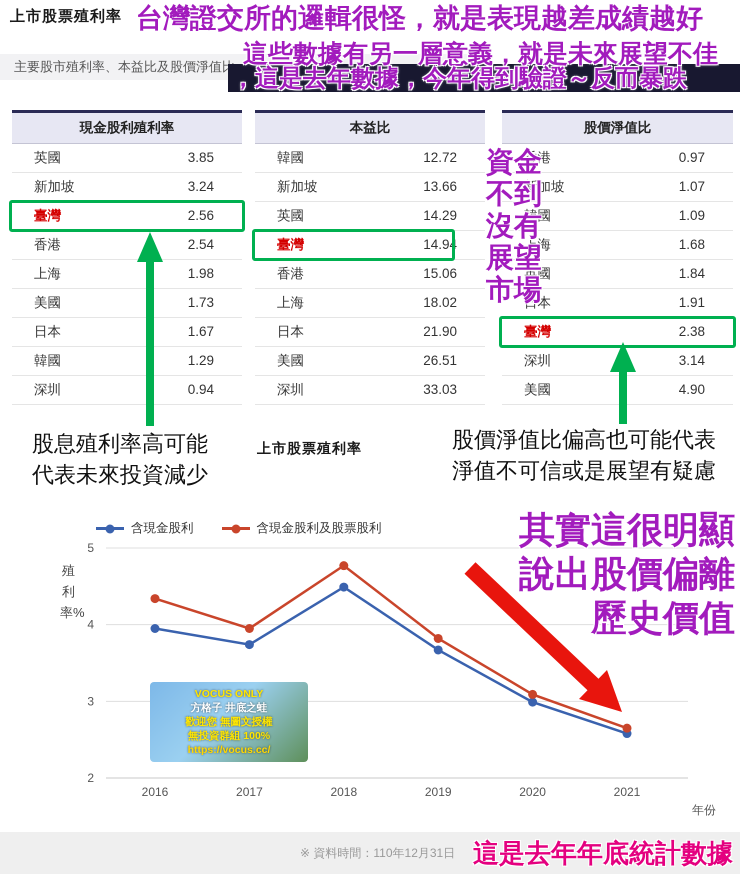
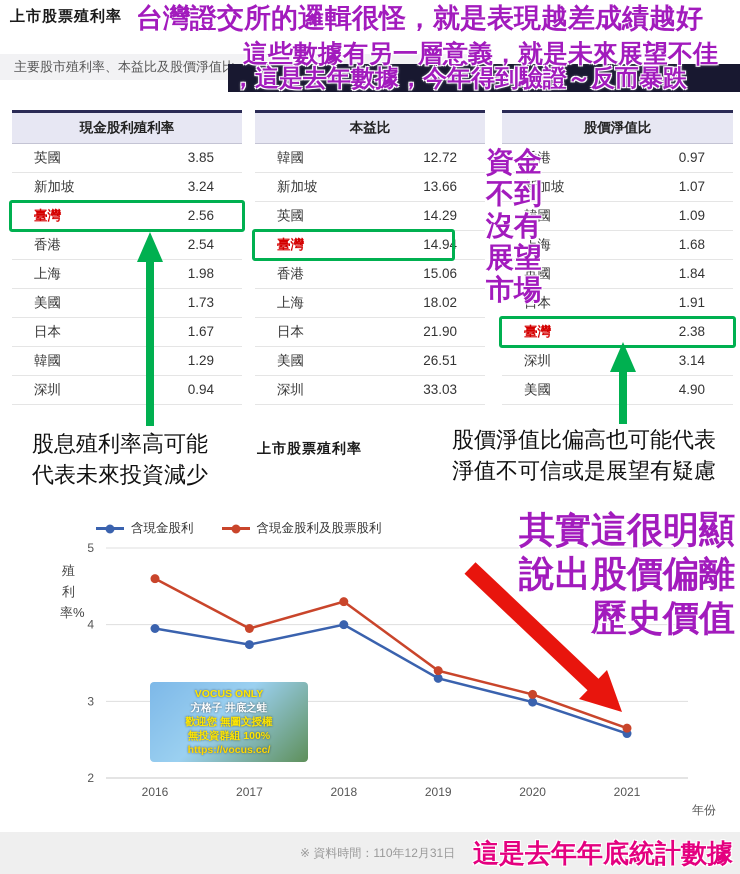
含現金股利及股票股利/2016: 4.3 -> 4.6
含現金股利/2018: 4.5 -> 4.0
含現金股利及股票股利/2018: 4.8 -> 4.3
含現金股利/2019: 3.7 -> 3.3
含現金股利及股票股利/2019: 3.8 -> 3.4
